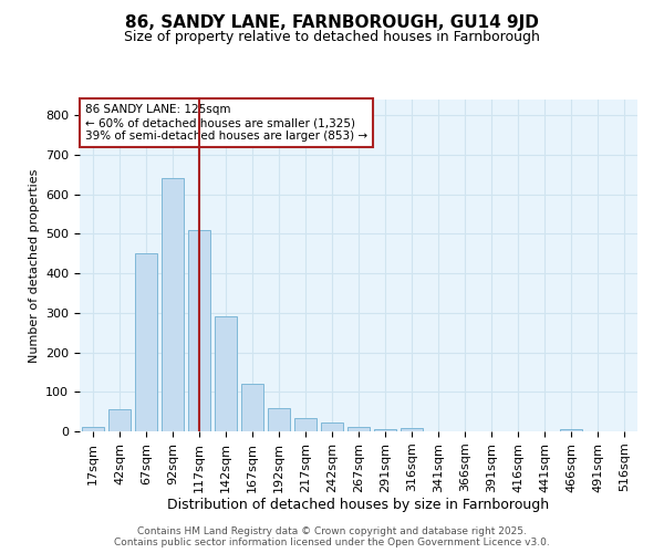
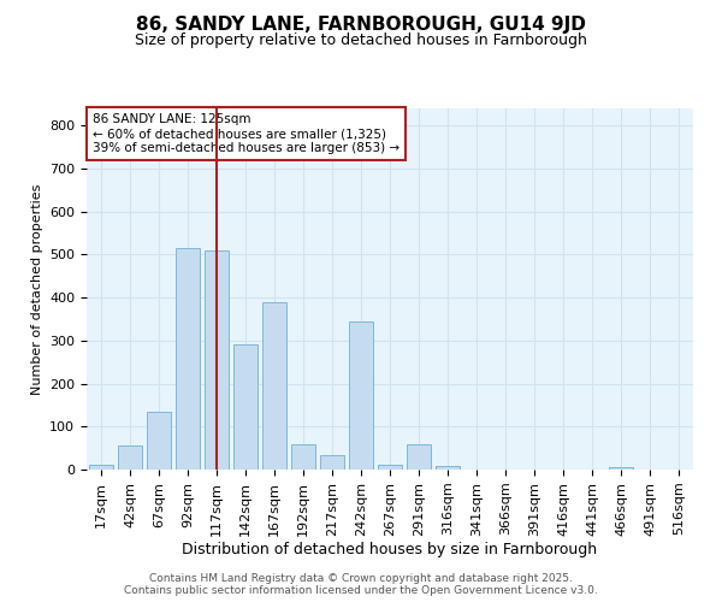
67sqm: 450 -> 135
92sqm: 640 -> 515
167sqm: 120 -> 390
242sqm: 22 -> 345
291sqm: 5 -> 60
